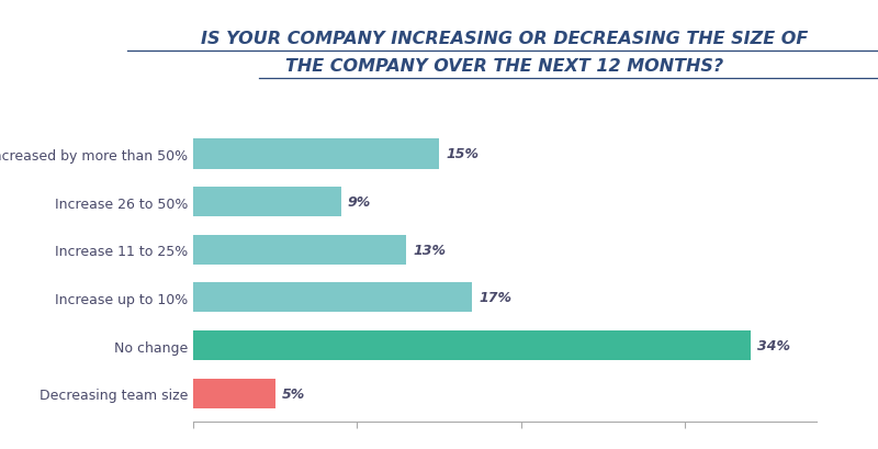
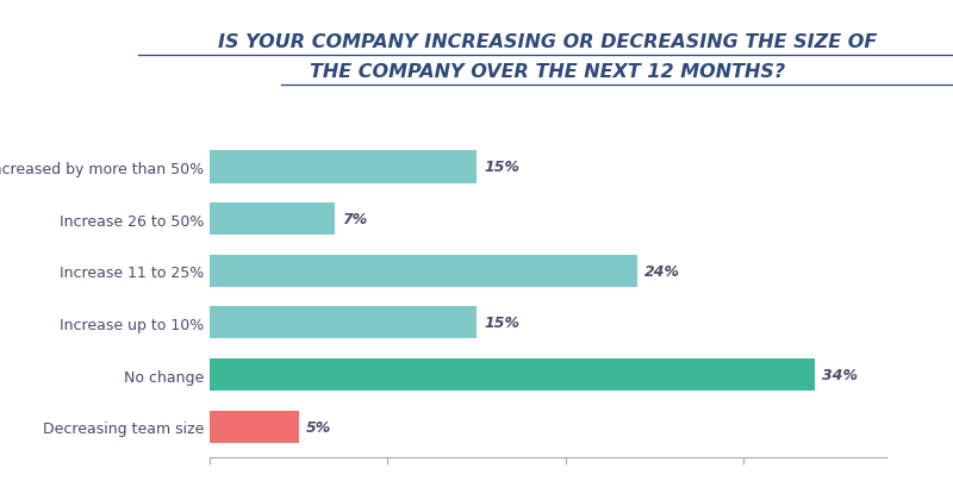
Increase 26 to 50%: 9% -> 7%
Increase 11 to 25%: 13% -> 24%
Increase up to 10%: 17% -> 15%
